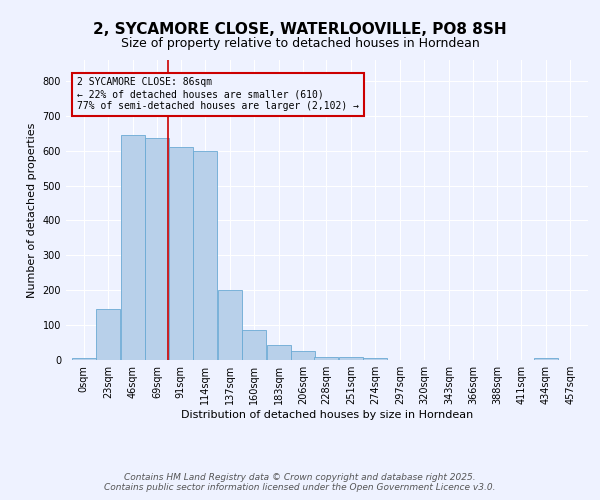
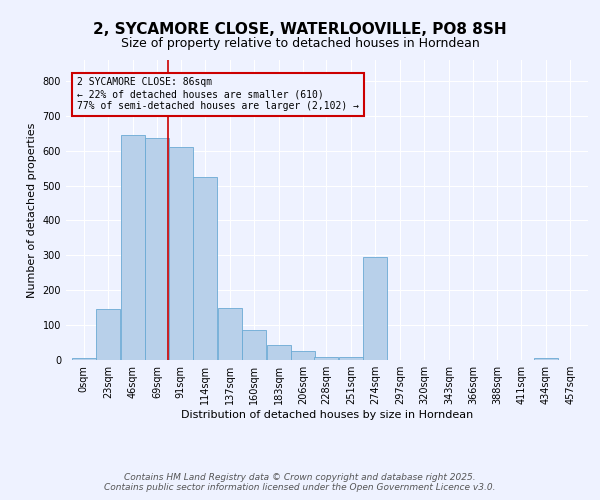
114sqm: 600 -> 525
137sqm: 200 -> 150
274sqm: 6 -> 295
